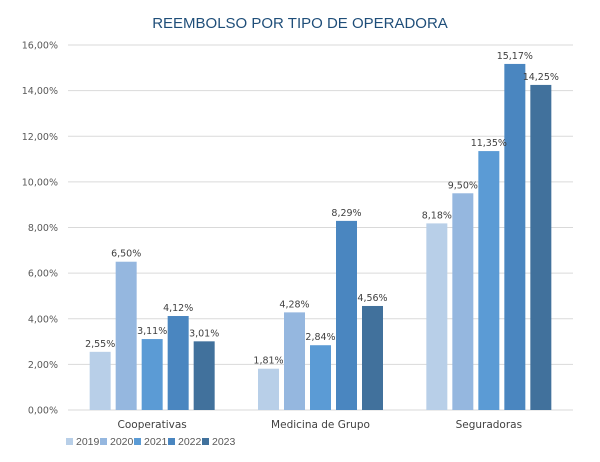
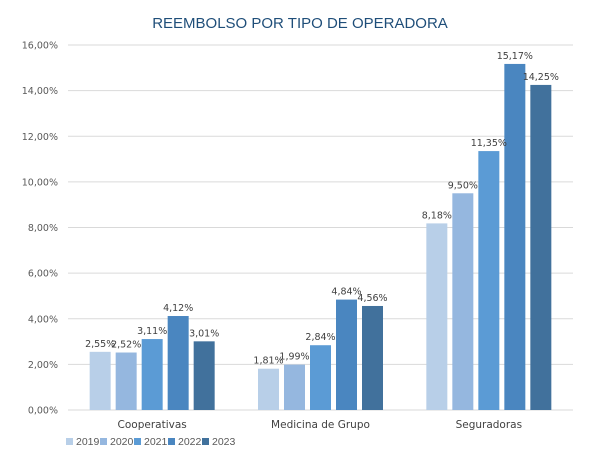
2020/Cooperativas: 6,50% -> 2,52%
2020/Medicina de Grupo: 4,28% -> 1,99%
2022/Medicina de Grupo: 8,29% -> 4,84%
